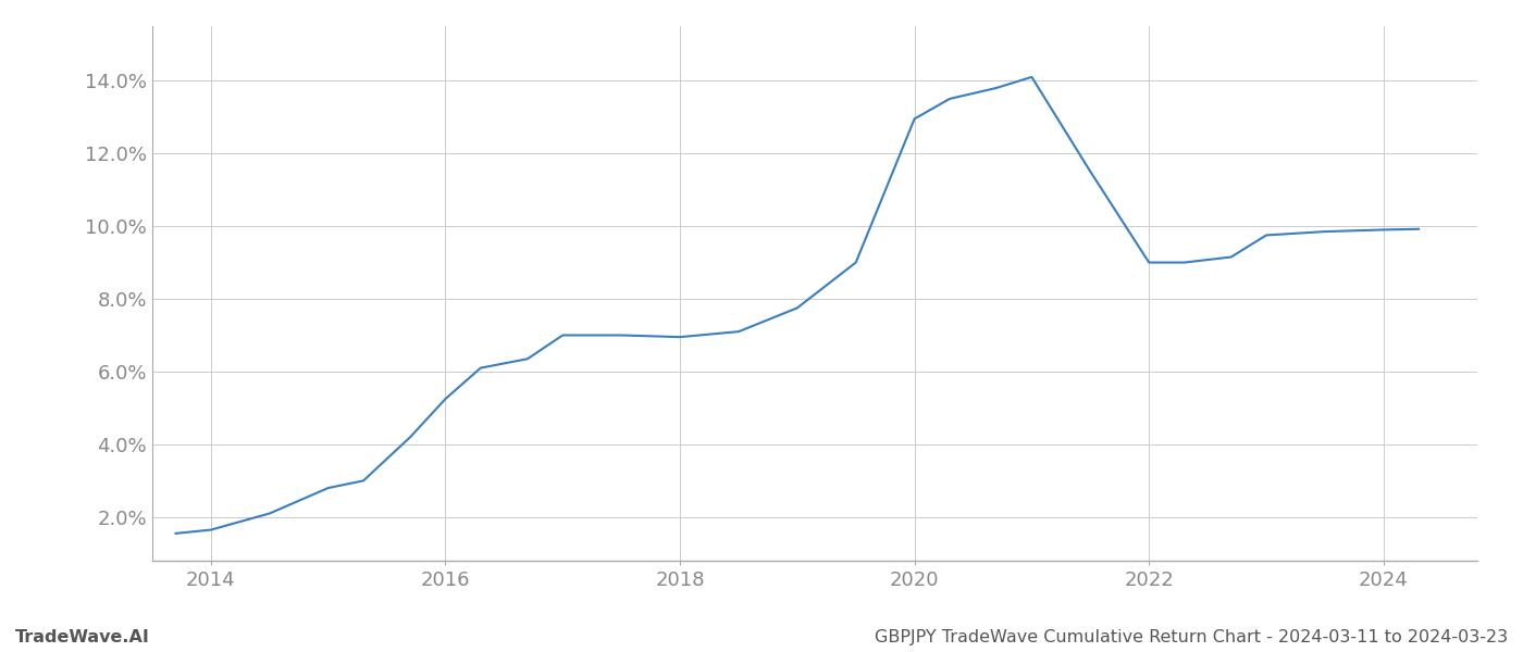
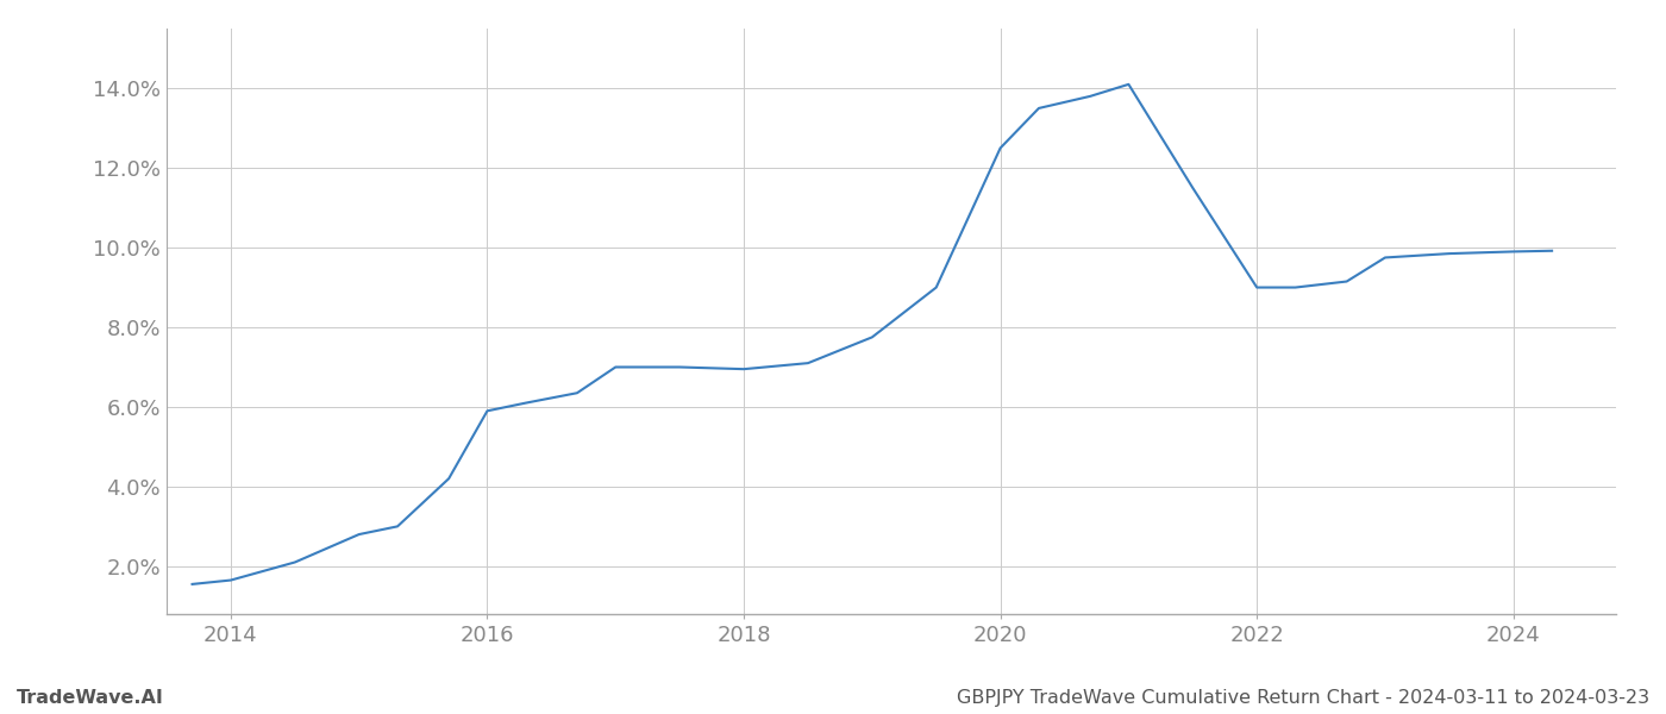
2016: 5.25% -> 5.90%
2020: 12.95% -> 12.50%
